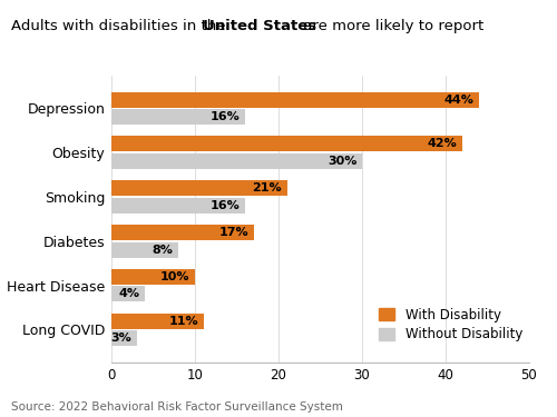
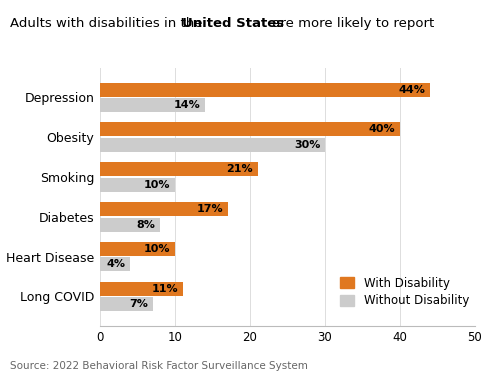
Without Disability/Depression: 16% -> 14%
With Disability/Obesity: 42% -> 40%
Without Disability/Smoking: 16% -> 10%
Without Disability/Long COVID: 3% -> 7%
